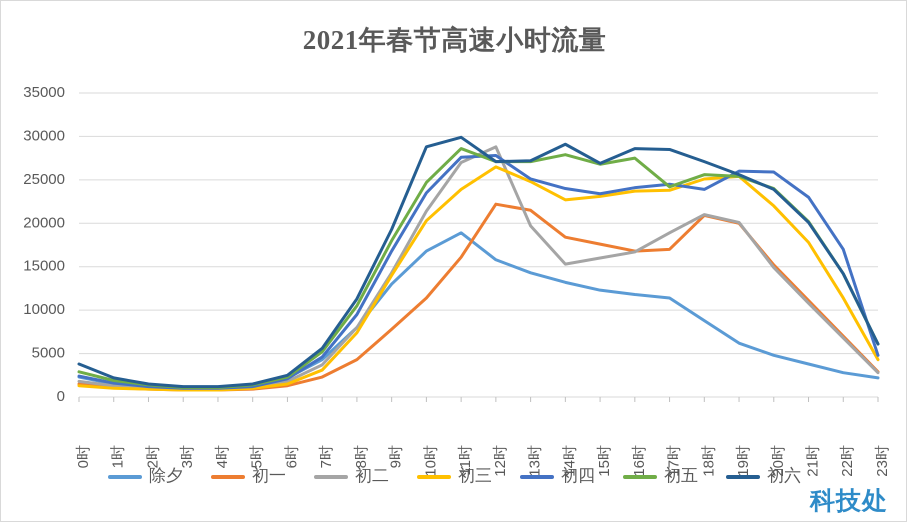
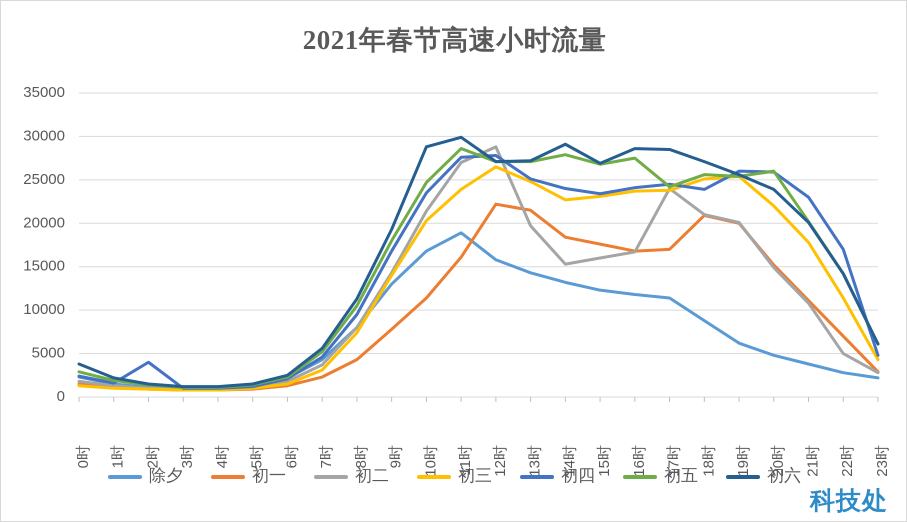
初四/2时: 1000 -> 4000
初二/17时: 19000 -> 24000
初五/20时: 24000 -> 26000
初二/22时: 7000 -> 5000
